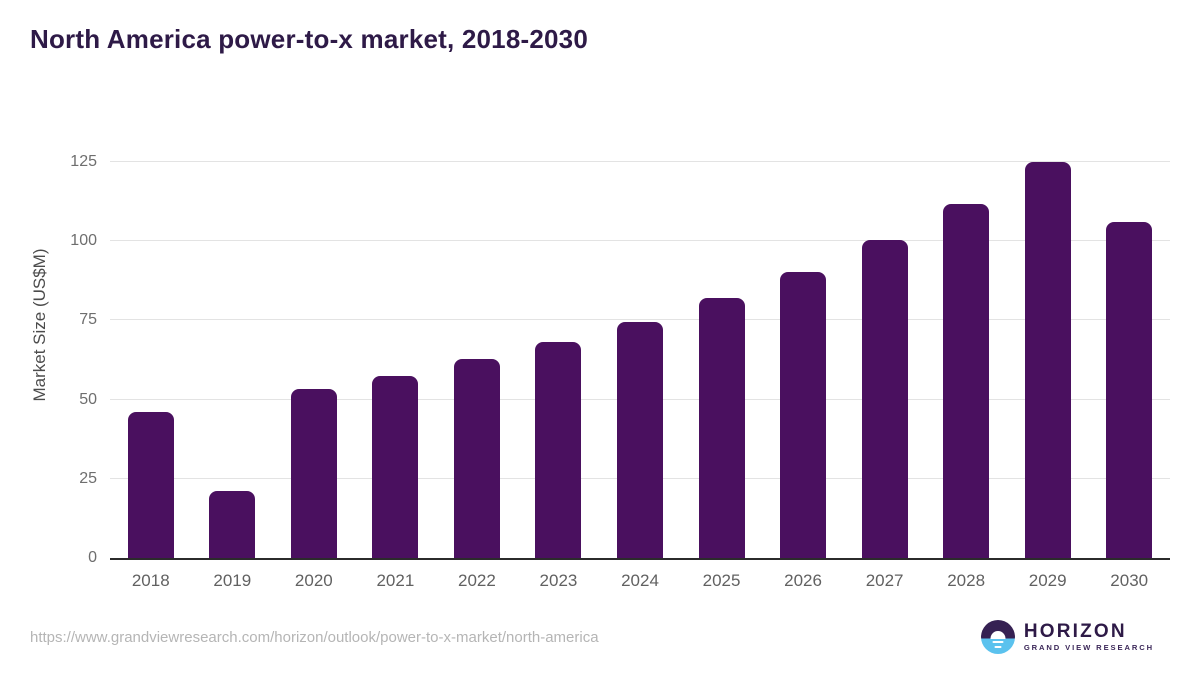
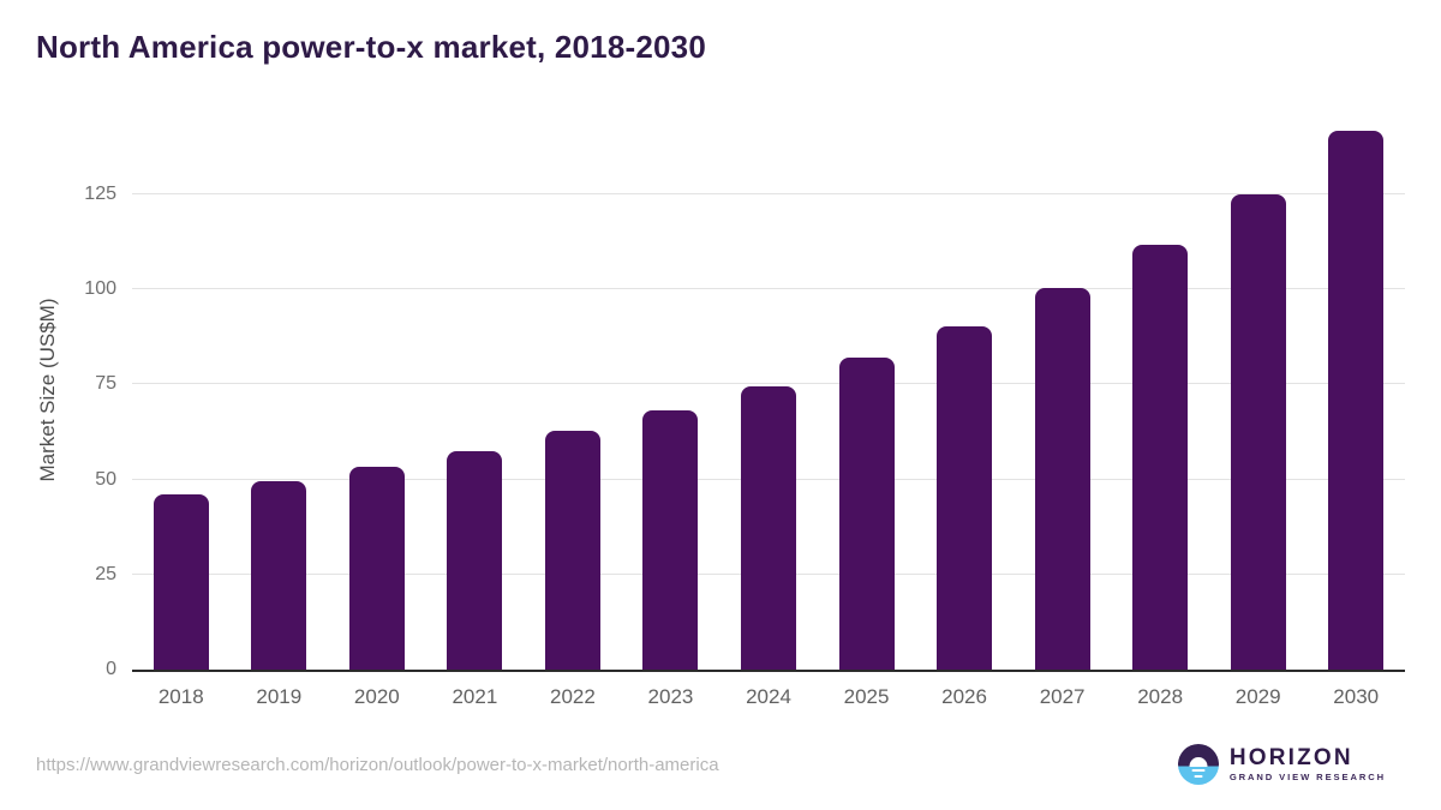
2019: 21 -> 50
2030: 106 -> 142
